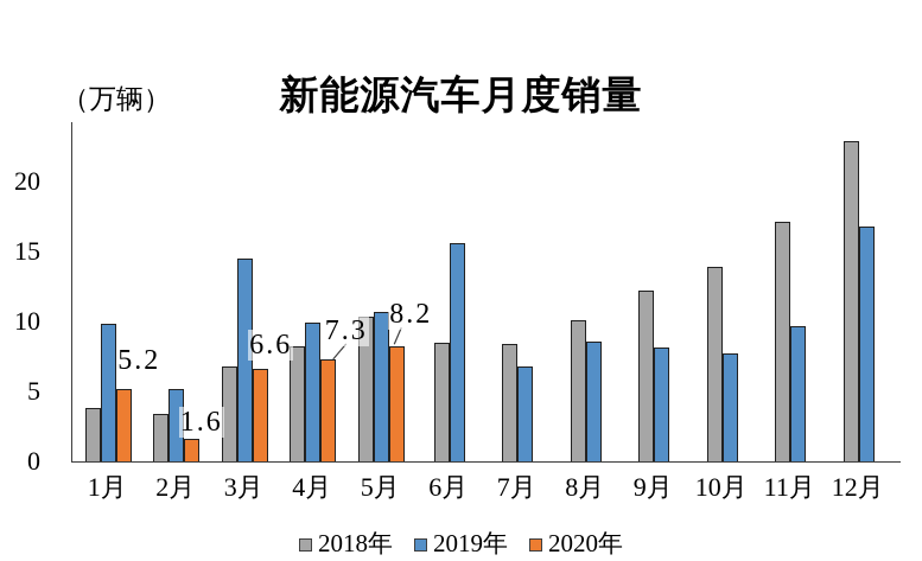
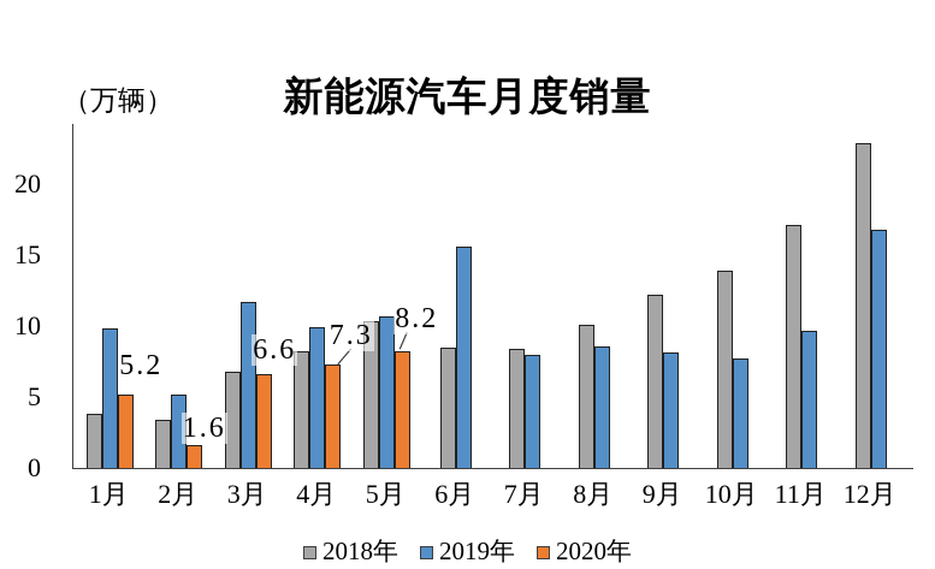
2019年/3月: 14.5 -> 11.7
2019年/7月: 6.8 -> 8.0
